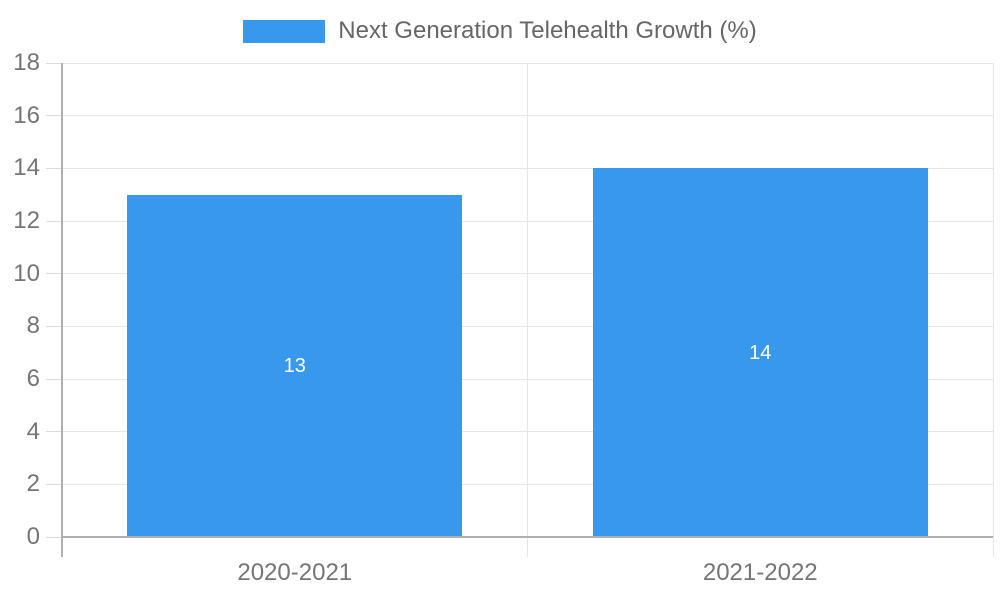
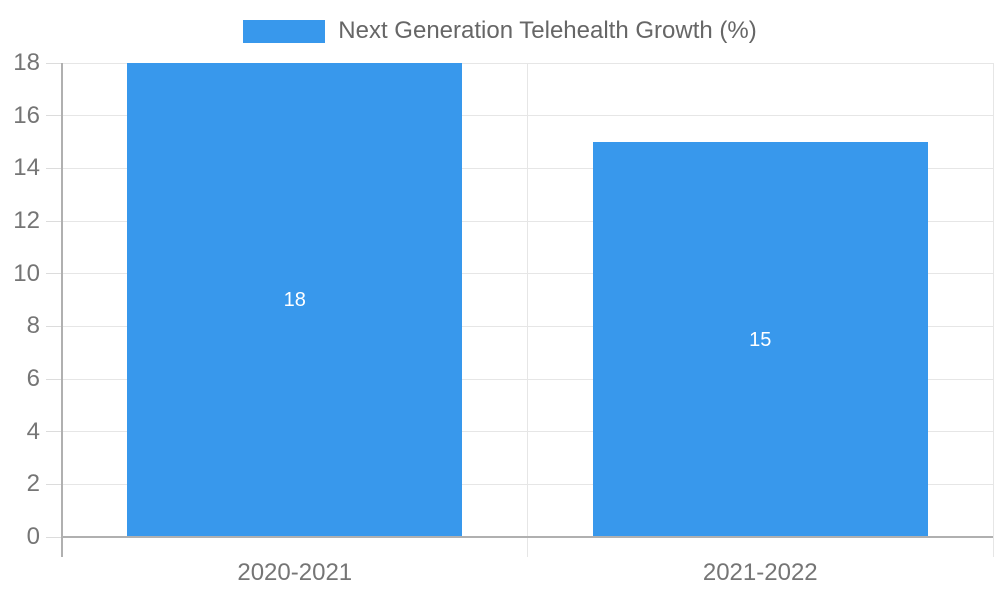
2020-2021: 13 -> 18
2021-2022: 14 -> 15
